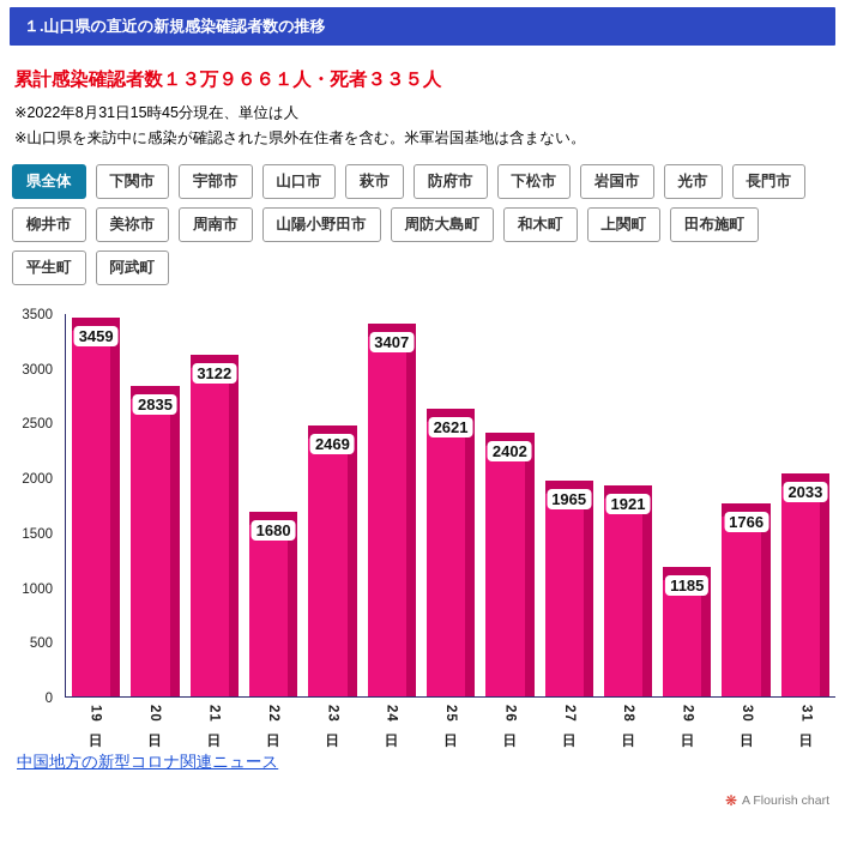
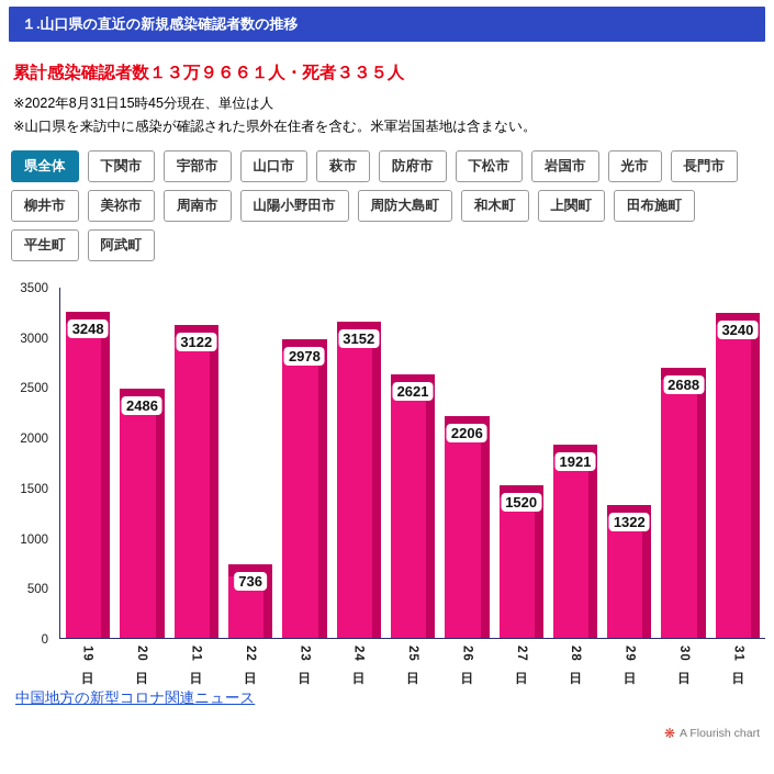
19日: 3459 -> 3248
20日: 2835 -> 2486
22日: 1680 -> 736
23日: 2469 -> 2978
24日: 3407 -> 3152
26日: 2402 -> 2206
27日: 1965 -> 1520
29日: 1185 -> 1322
30日: 1766 -> 2688
31日: 2033 -> 3240
